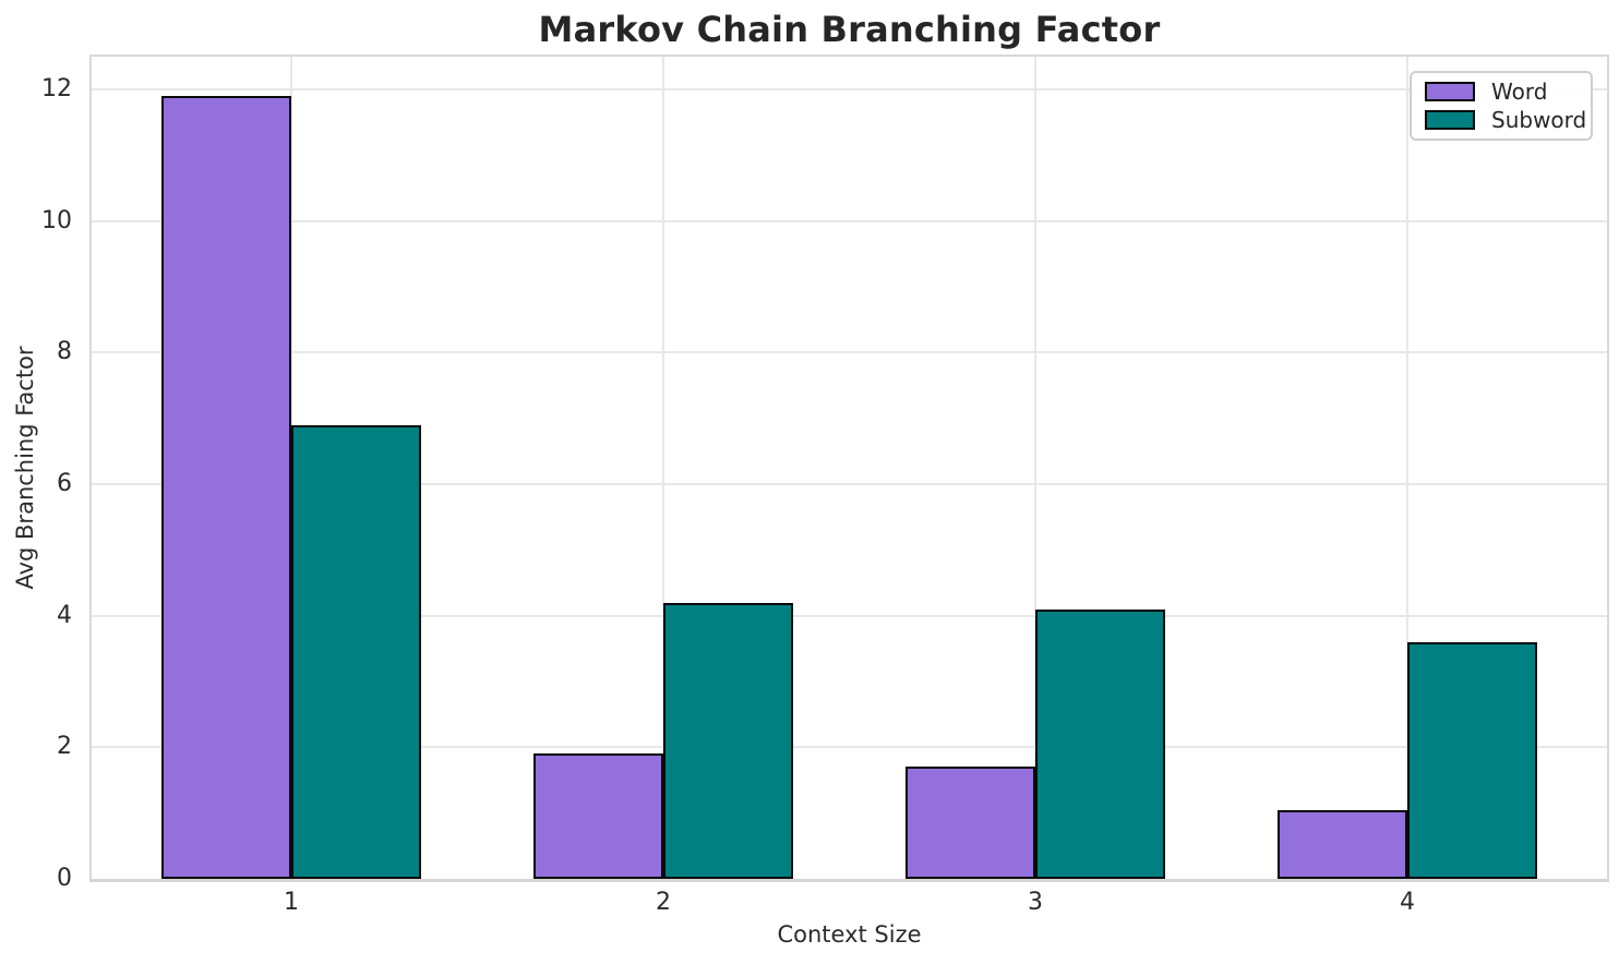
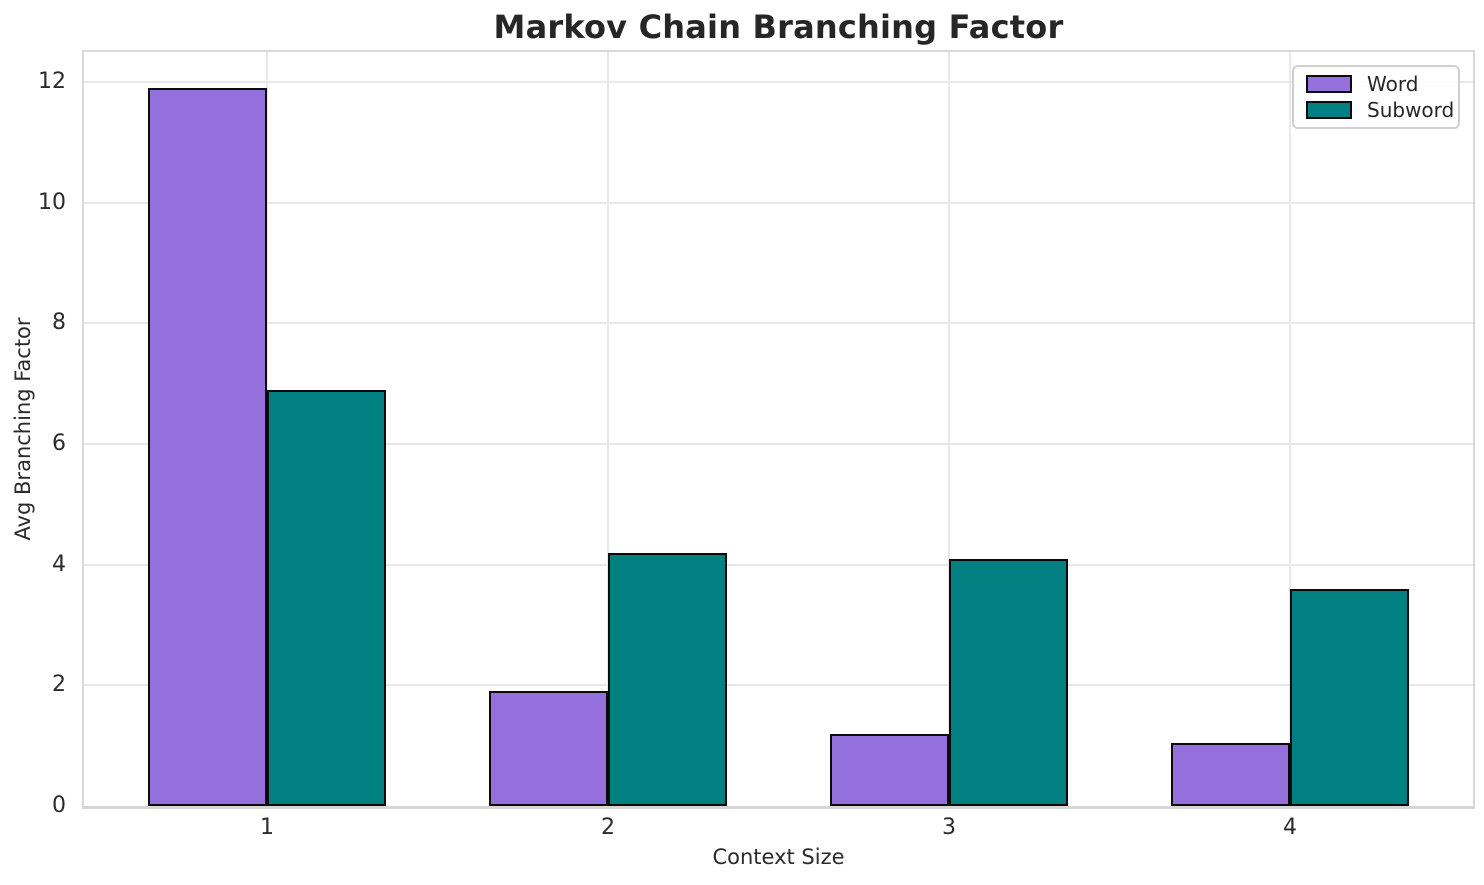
Word/3: 1.7 -> 1.2
